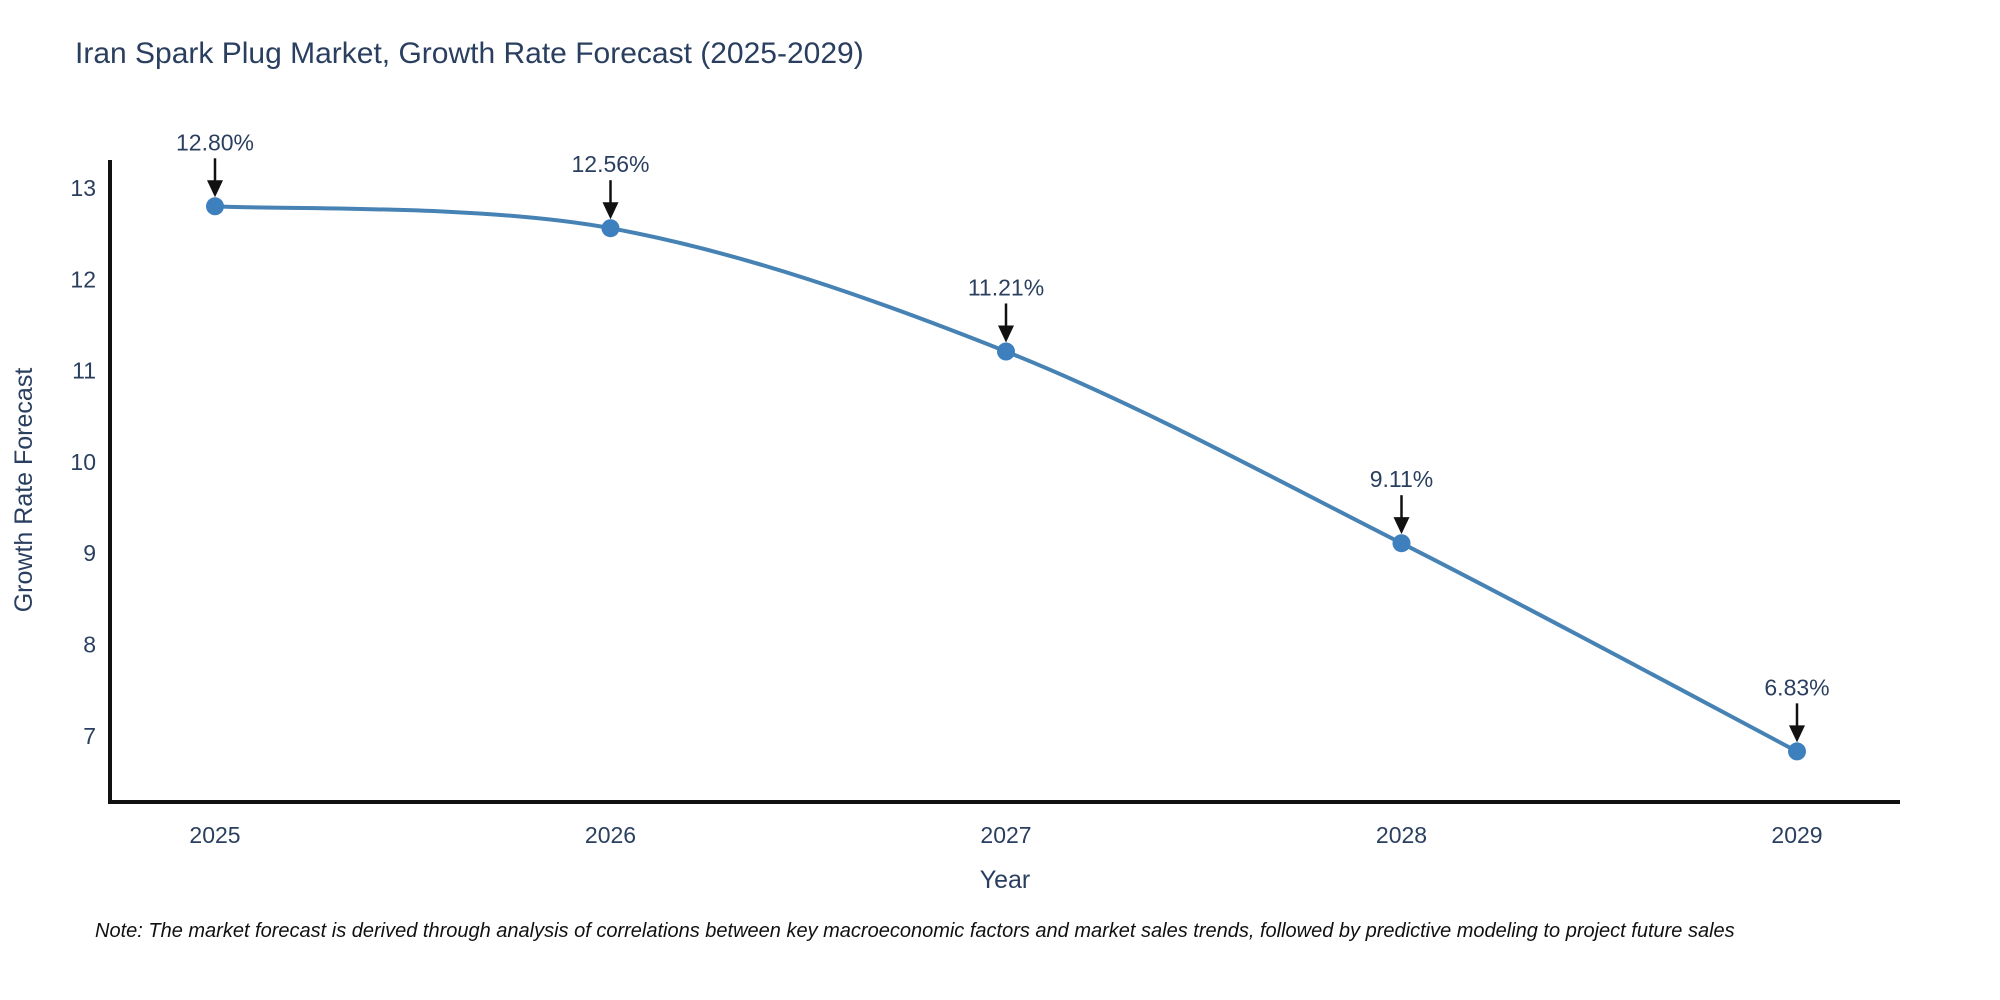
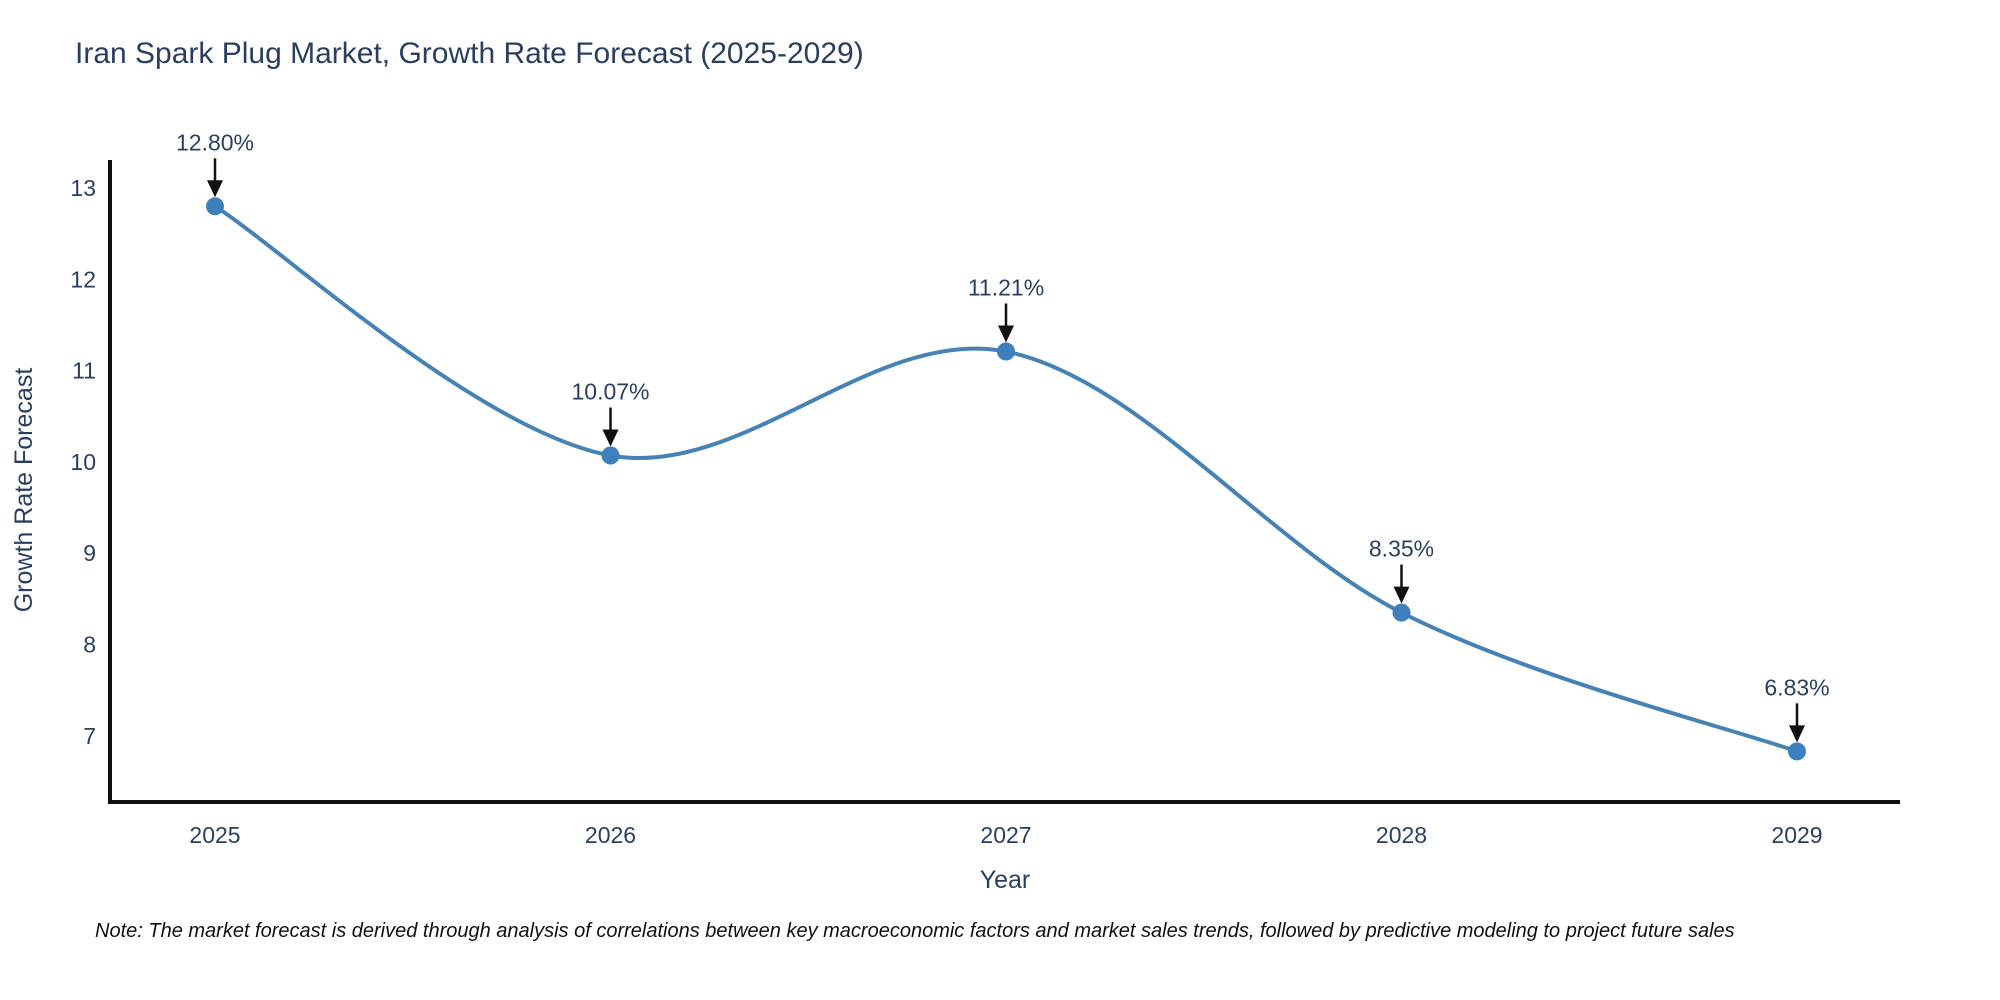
2026: 12.56% -> 10.07%
2028: 9.11% -> 8.35%
